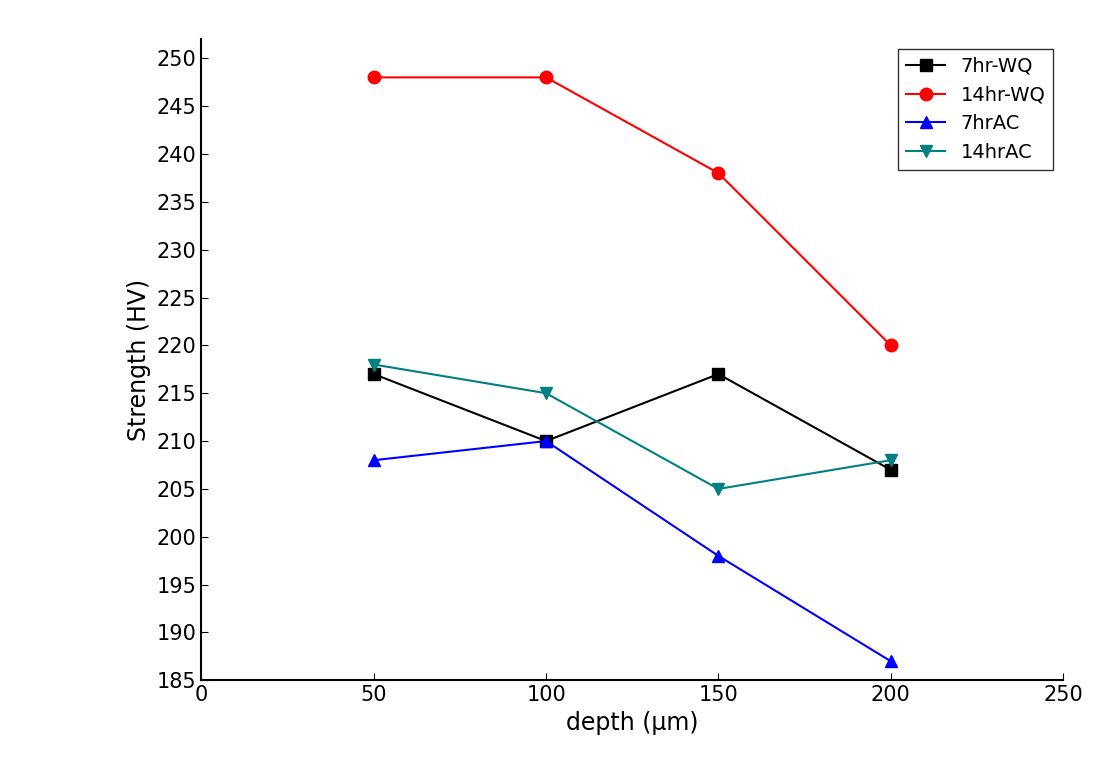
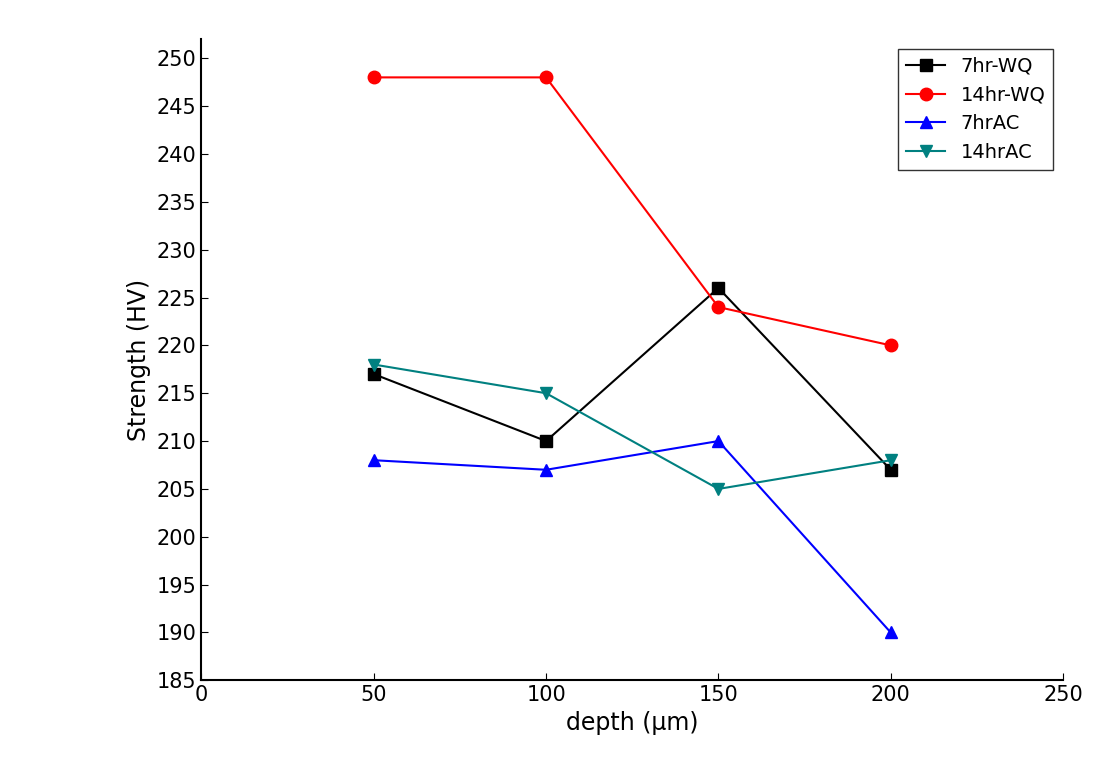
7hrAC/100: 210 -> 207
7hr-WQ/150: 217 -> 226
14hr-WQ/150: 238 -> 224
7hrAC/150: 198 -> 210
7hrAC/200: 187 -> 190
